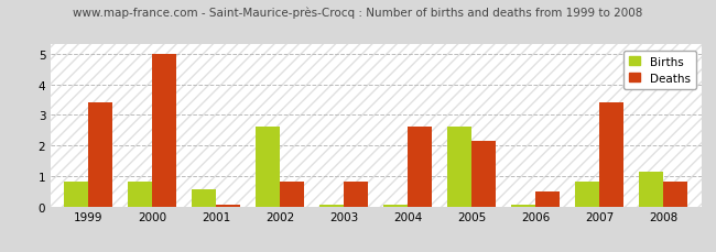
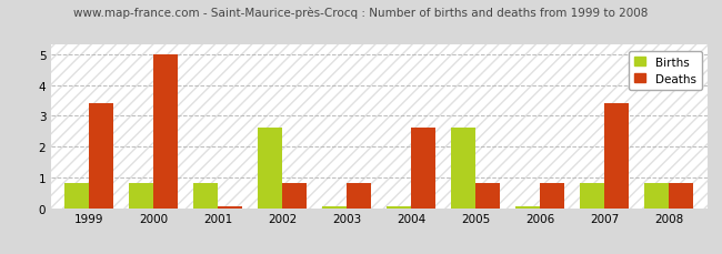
Births/2001: 0.55 -> 0.80
Deaths/2005: 2.15 -> 0.80
Deaths/2006: 0.50 -> 0.80
Births/2008: 1.15 -> 0.80
